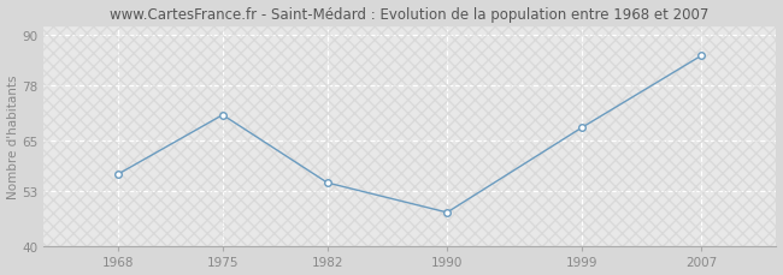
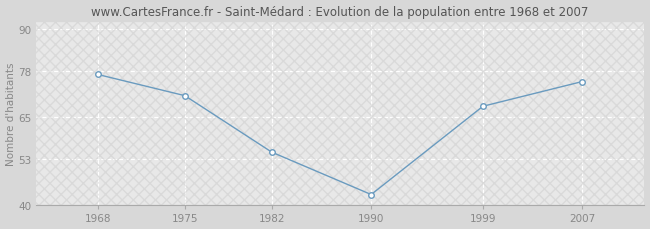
1968: 57 -> 77
1990: 48 -> 43
2007: 85 -> 75
